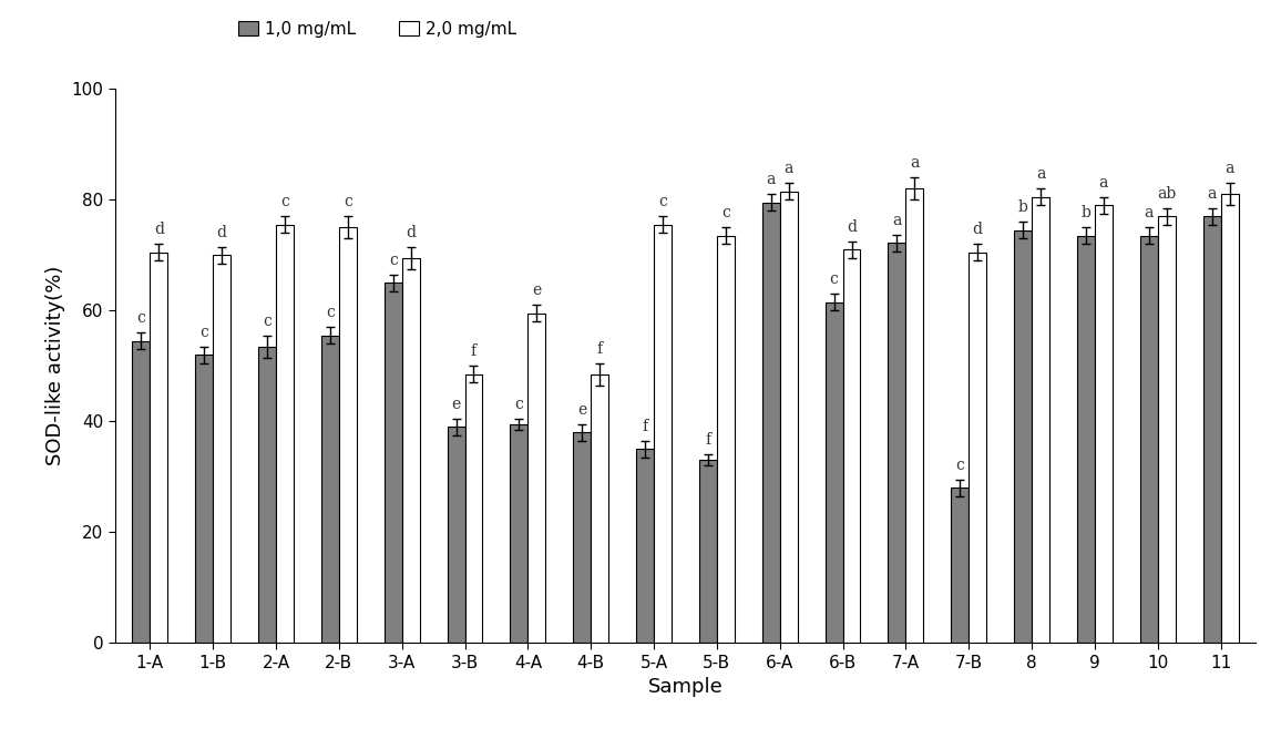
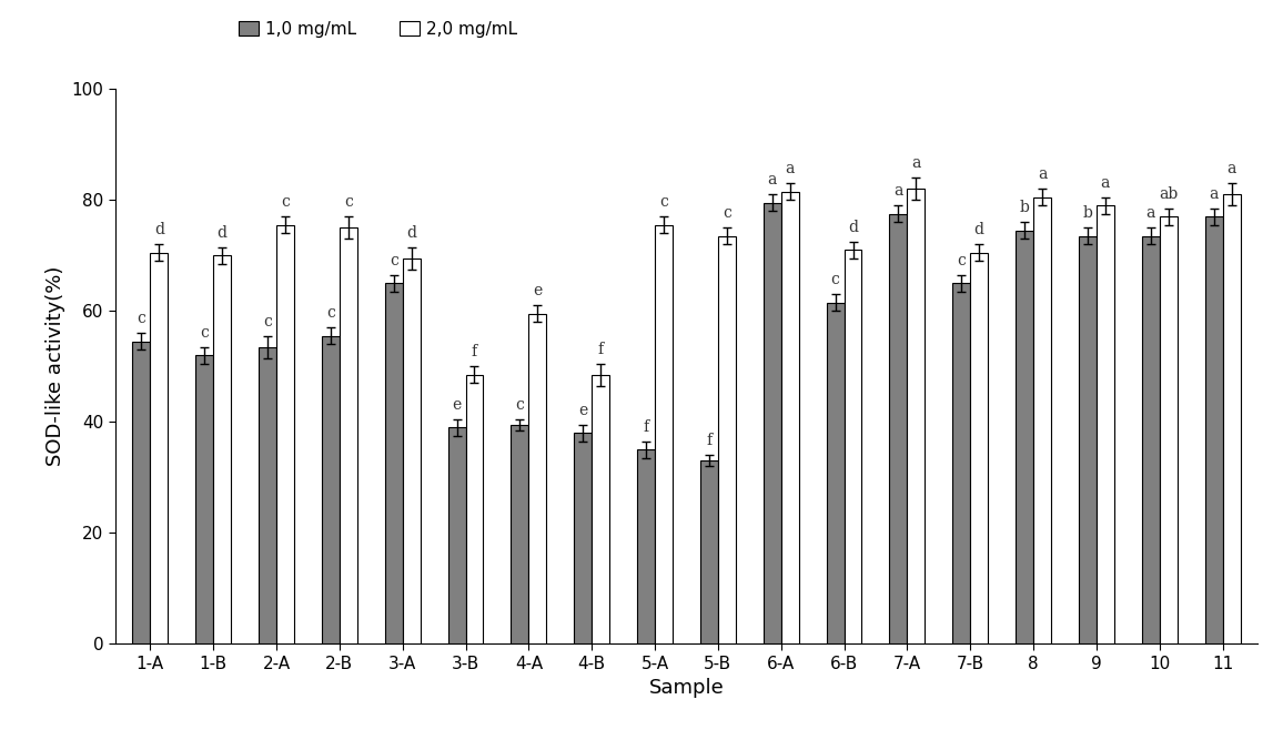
1,0 mg/mL/7-A: 72.2 -> 77.5
1,0 mg/mL/7-B: 28.0 -> 65.0
